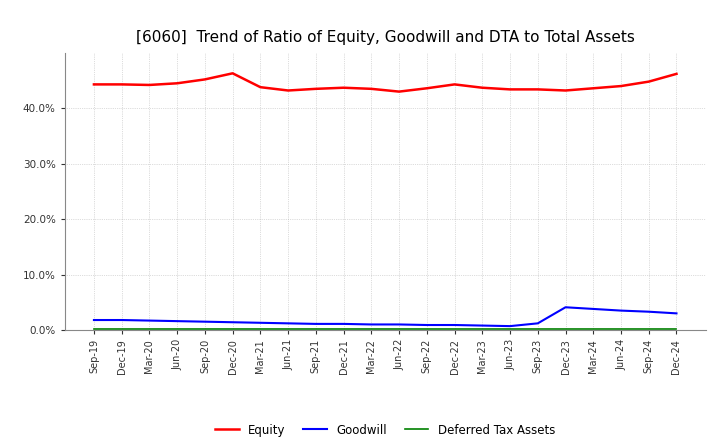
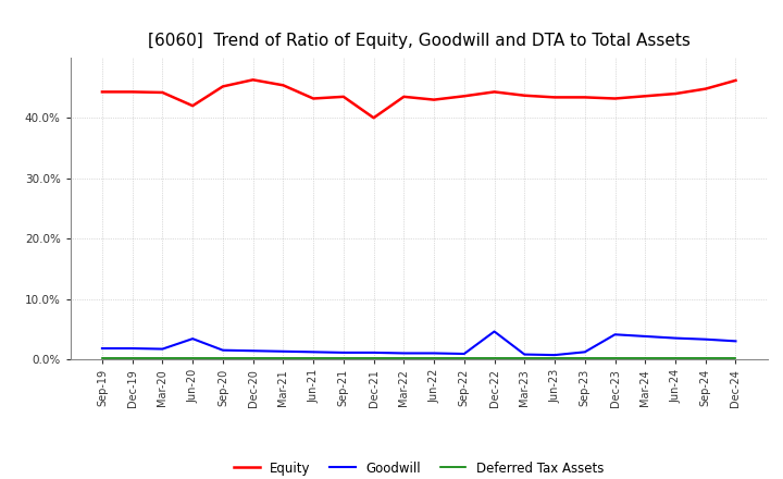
Equity/Jun-20: 44.5% -> 42.0%
Goodwill/Jun-20: 1.6% -> 3.4%
Equity/Mar-21: 43.8% -> 45.4%
Equity/Dec-21: 43.7% -> 40.0%
Goodwill/Dec-22: 0.9% -> 4.6%
